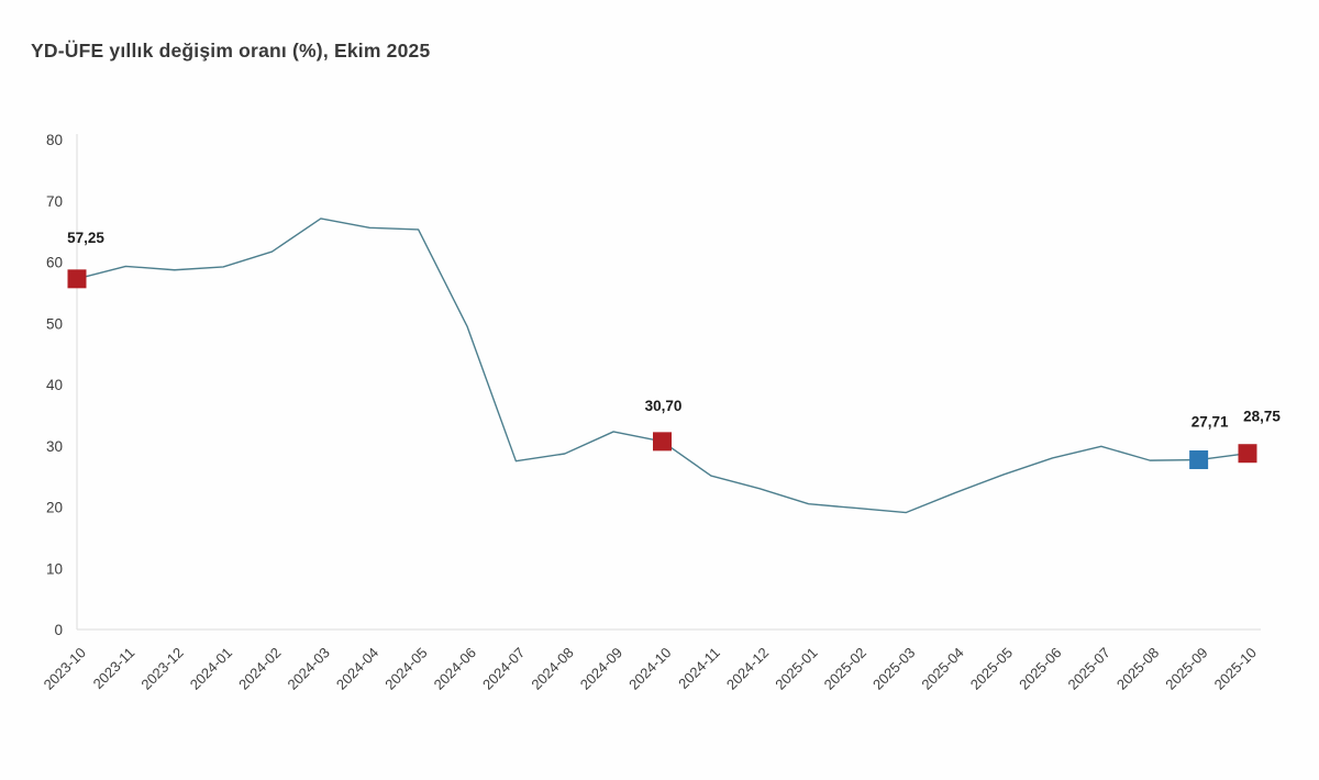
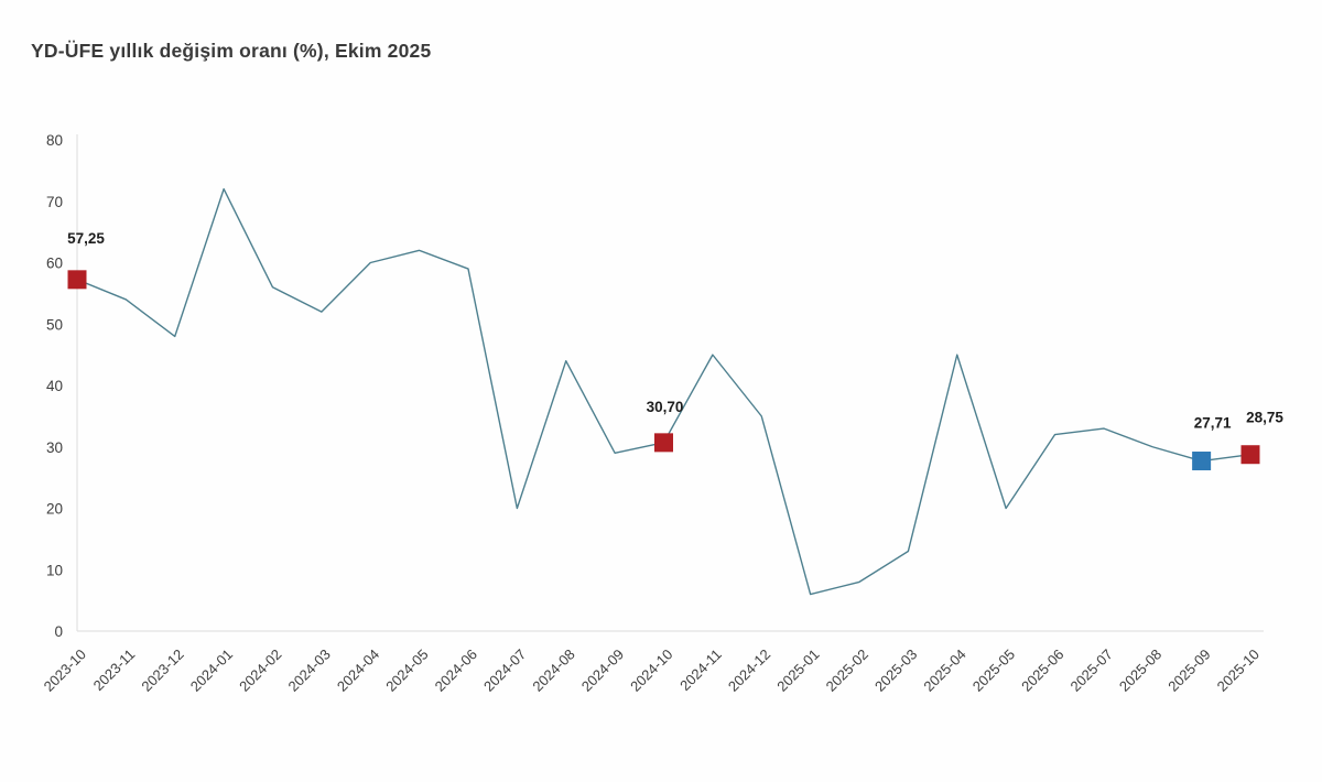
2023-11: 59 -> 54
2023-12: 59 -> 48
2024-01: 59 -> 72
2024-02: 62 -> 56
2024-03: 67 -> 52
2024-04: 66 -> 60
2024-05: 65 -> 62
2024-06: 50 -> 59
2024-07: 28 -> 20
2024-08: 29 -> 44
2024-09: 32 -> 29
2024-11: 25 -> 45
2024-12: 23 -> 35
2025-01: 20 -> 6
2025-02: 20 -> 8
2025-03: 19 -> 13
2025-04: 22 -> 45
2025-05: 25 -> 20
2025-06: 28 -> 32
2025-07: 30 -> 33
2025-08: 28 -> 30
